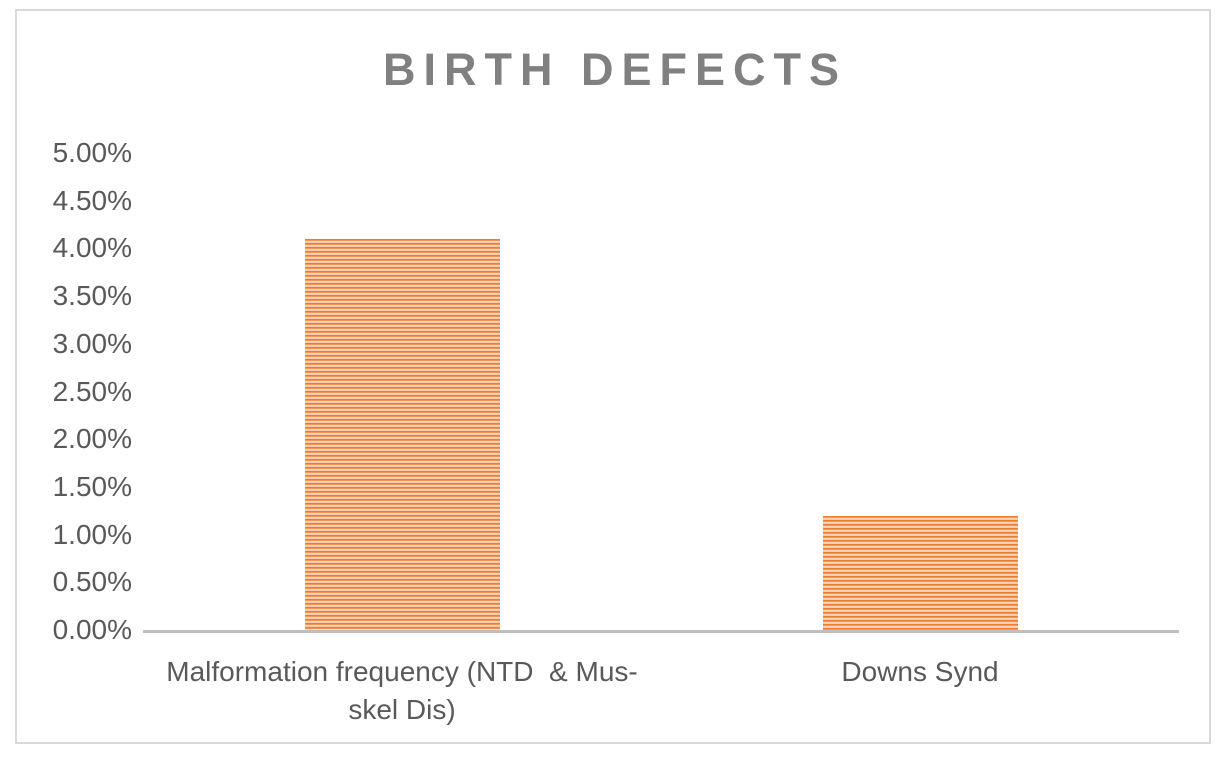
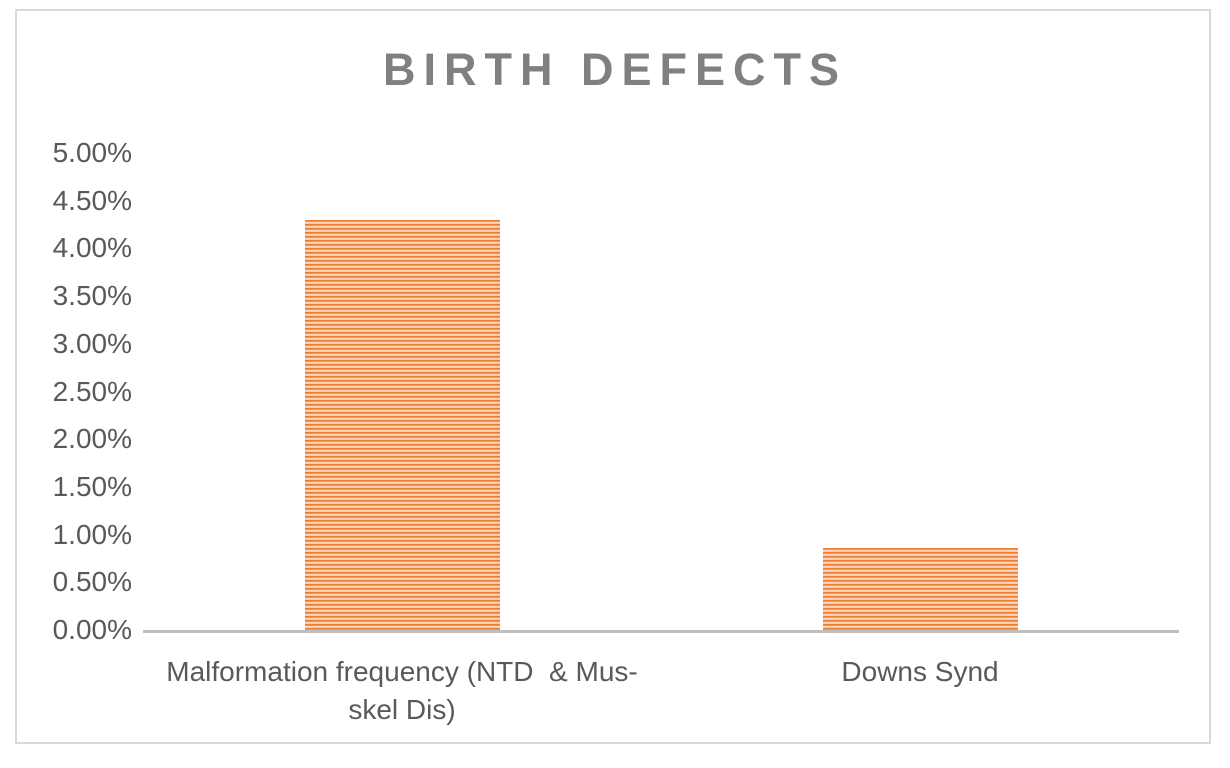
Malformation frequency (NTD & Mus-skel Dis): 4.1% -> 4.3%
Downs Synd: 1.2% -> 0.9%
